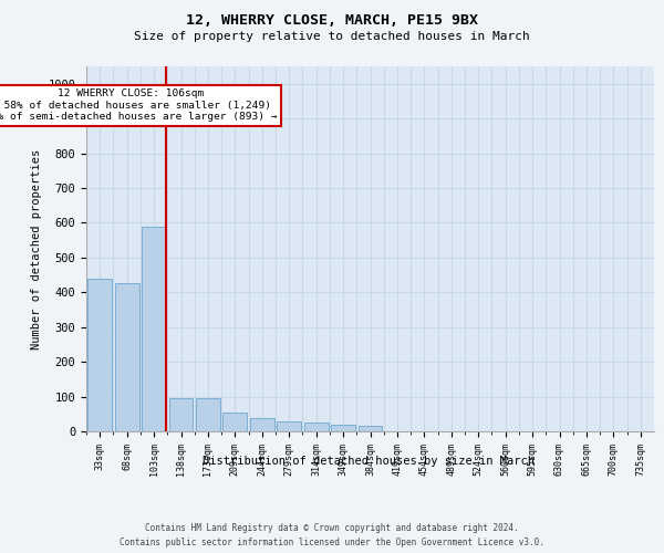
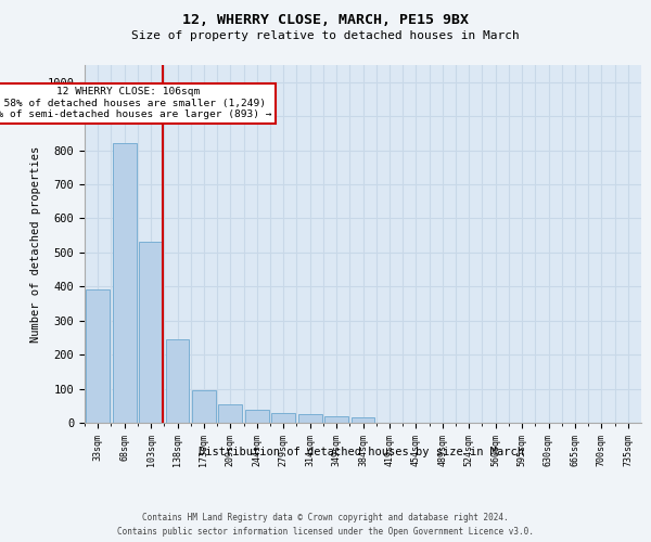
33sqm: 440 -> 390
68sqm: 425 -> 820
103sqm: 590 -> 530
138sqm: 95 -> 245
